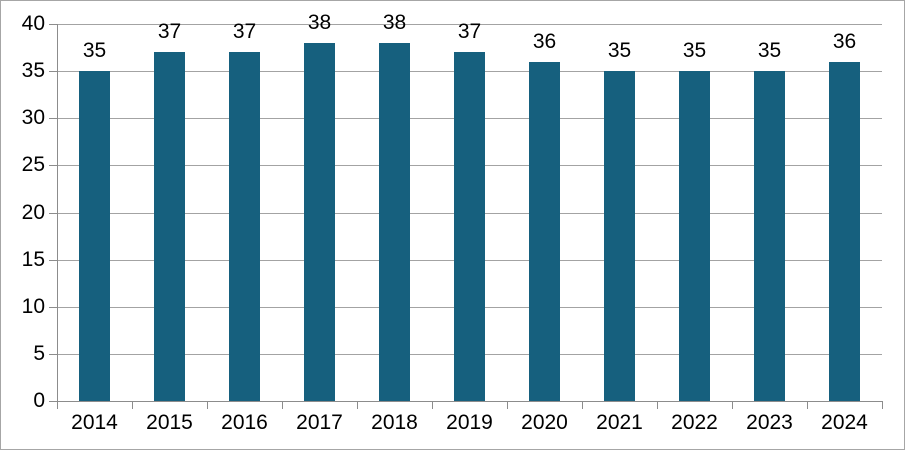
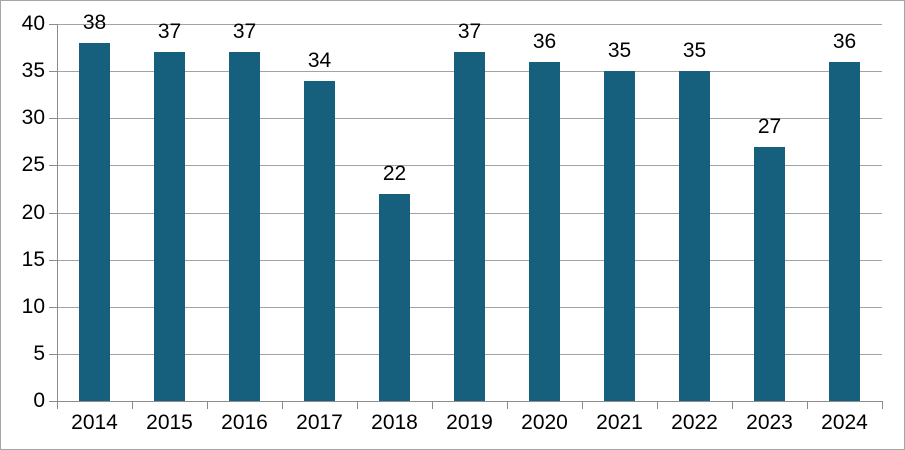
2014: 35 -> 38
2017: 38 -> 34
2018: 38 -> 22
2023: 35 -> 27
